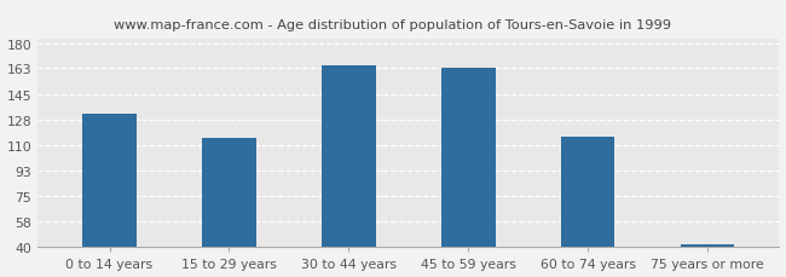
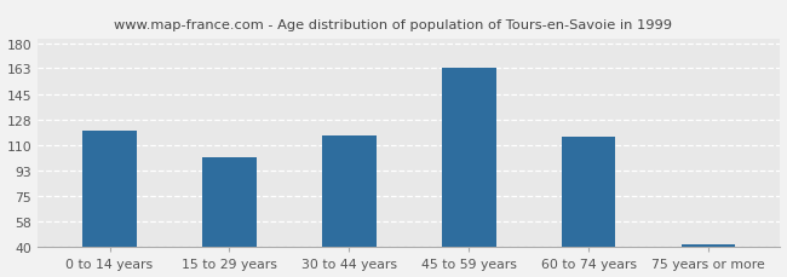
0 to 14 years: 132 -> 120
15 to 29 years: 115 -> 102
30 to 44 years: 165 -> 117
